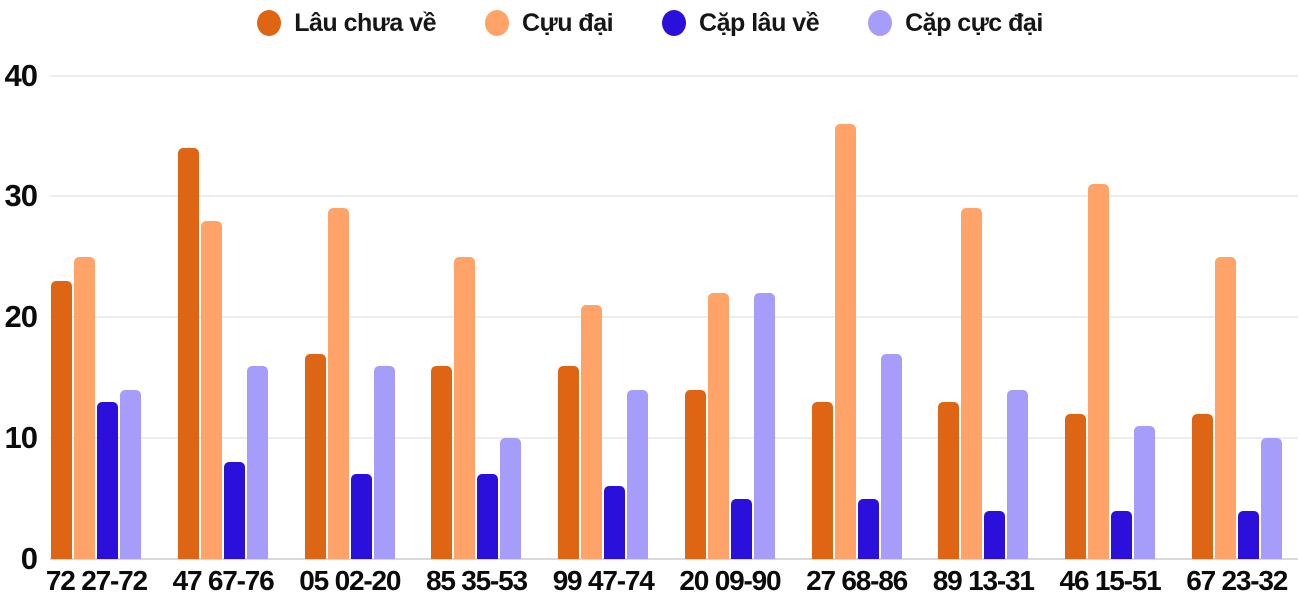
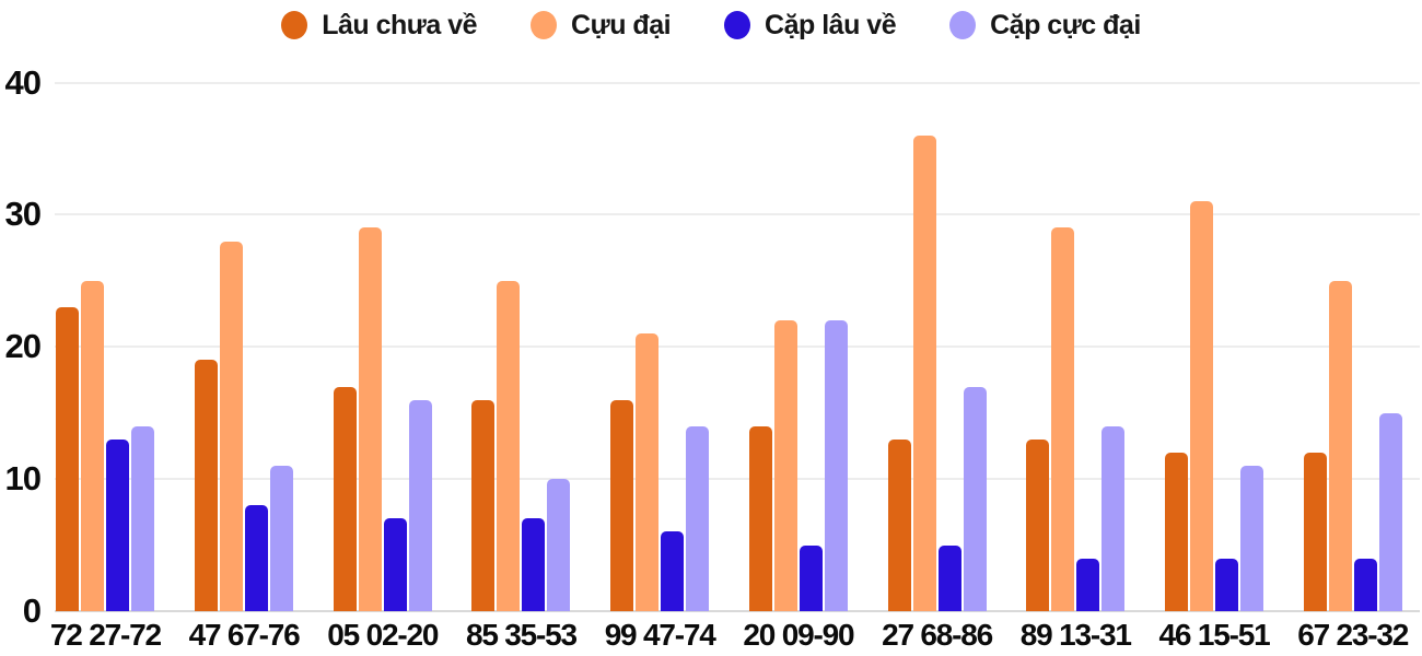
Lâu chưa về/47 67-76: 34 -> 19
Cặp cực đại/47 67-76: 16 -> 11
Cặp cực đại/67 23-32: 10 -> 15
